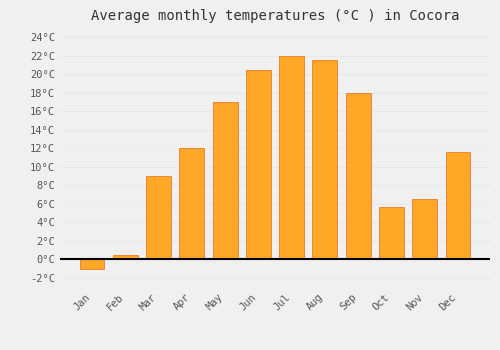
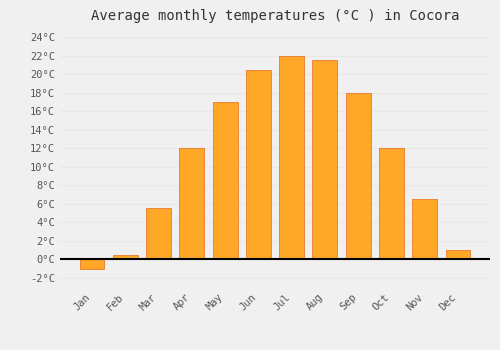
Mar: 9.0°C -> 5.5°C
Oct: 5.6°C -> 12.0°C
Dec: 11.6°C -> 1.0°C
